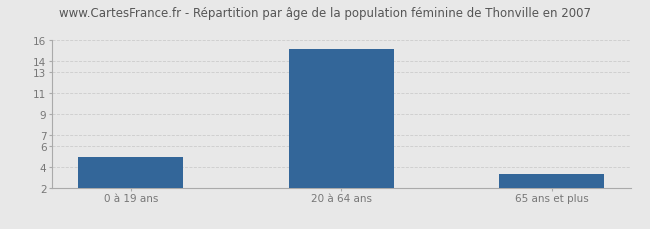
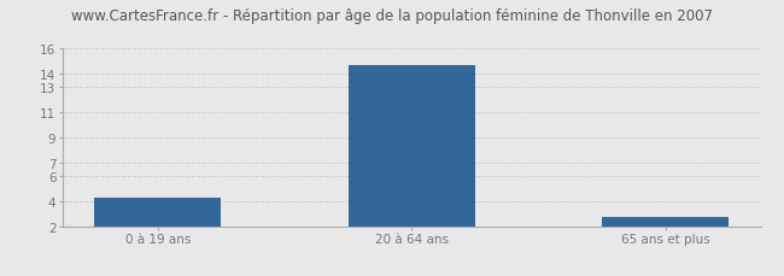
0 à 19 ans: 4.9 -> 4.2
20 à 64 ans: 15.2 -> 14.7
65 ans et plus: 3.3 -> 2.7
